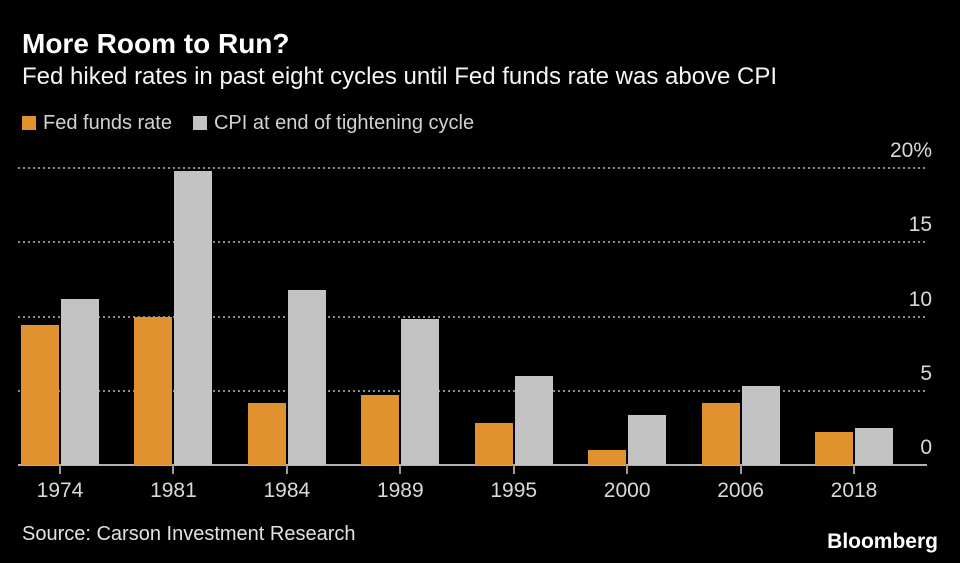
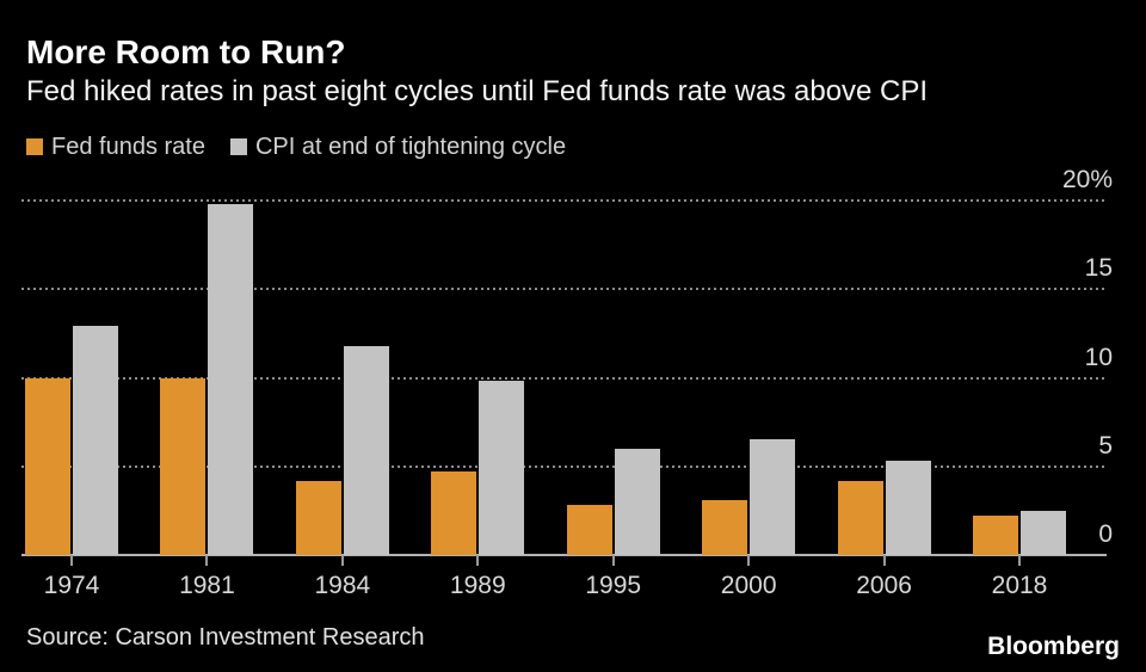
Fed funds rate/1974: 9.4% -> 10.0%
CPI at end of tightening cycle/1974: 11.2% -> 12.9%
Fed funds rate/2000: 1.0% -> 3.1%
CPI at end of tightening cycle/2000: 3.4% -> 6.5%
